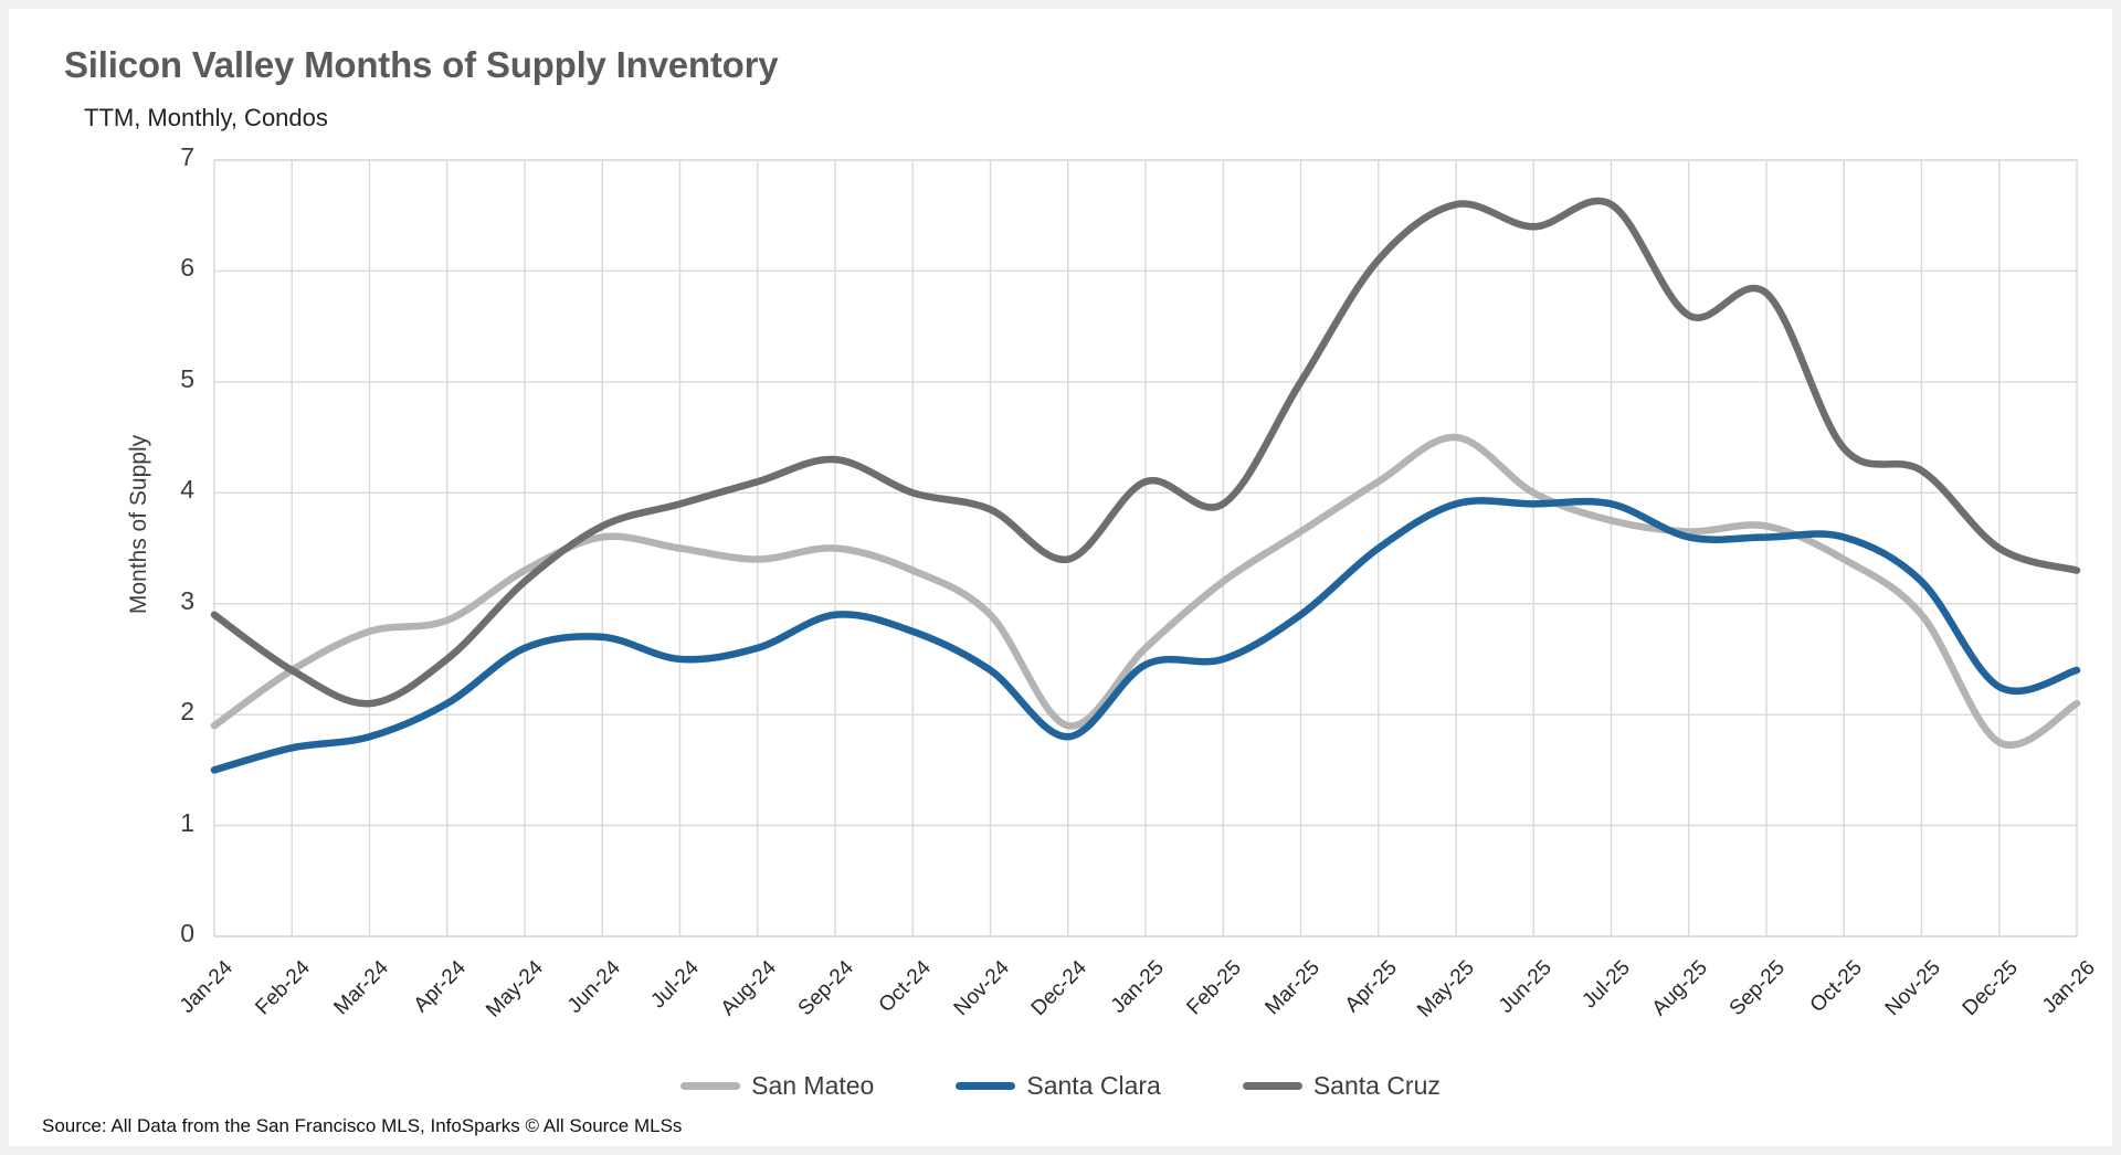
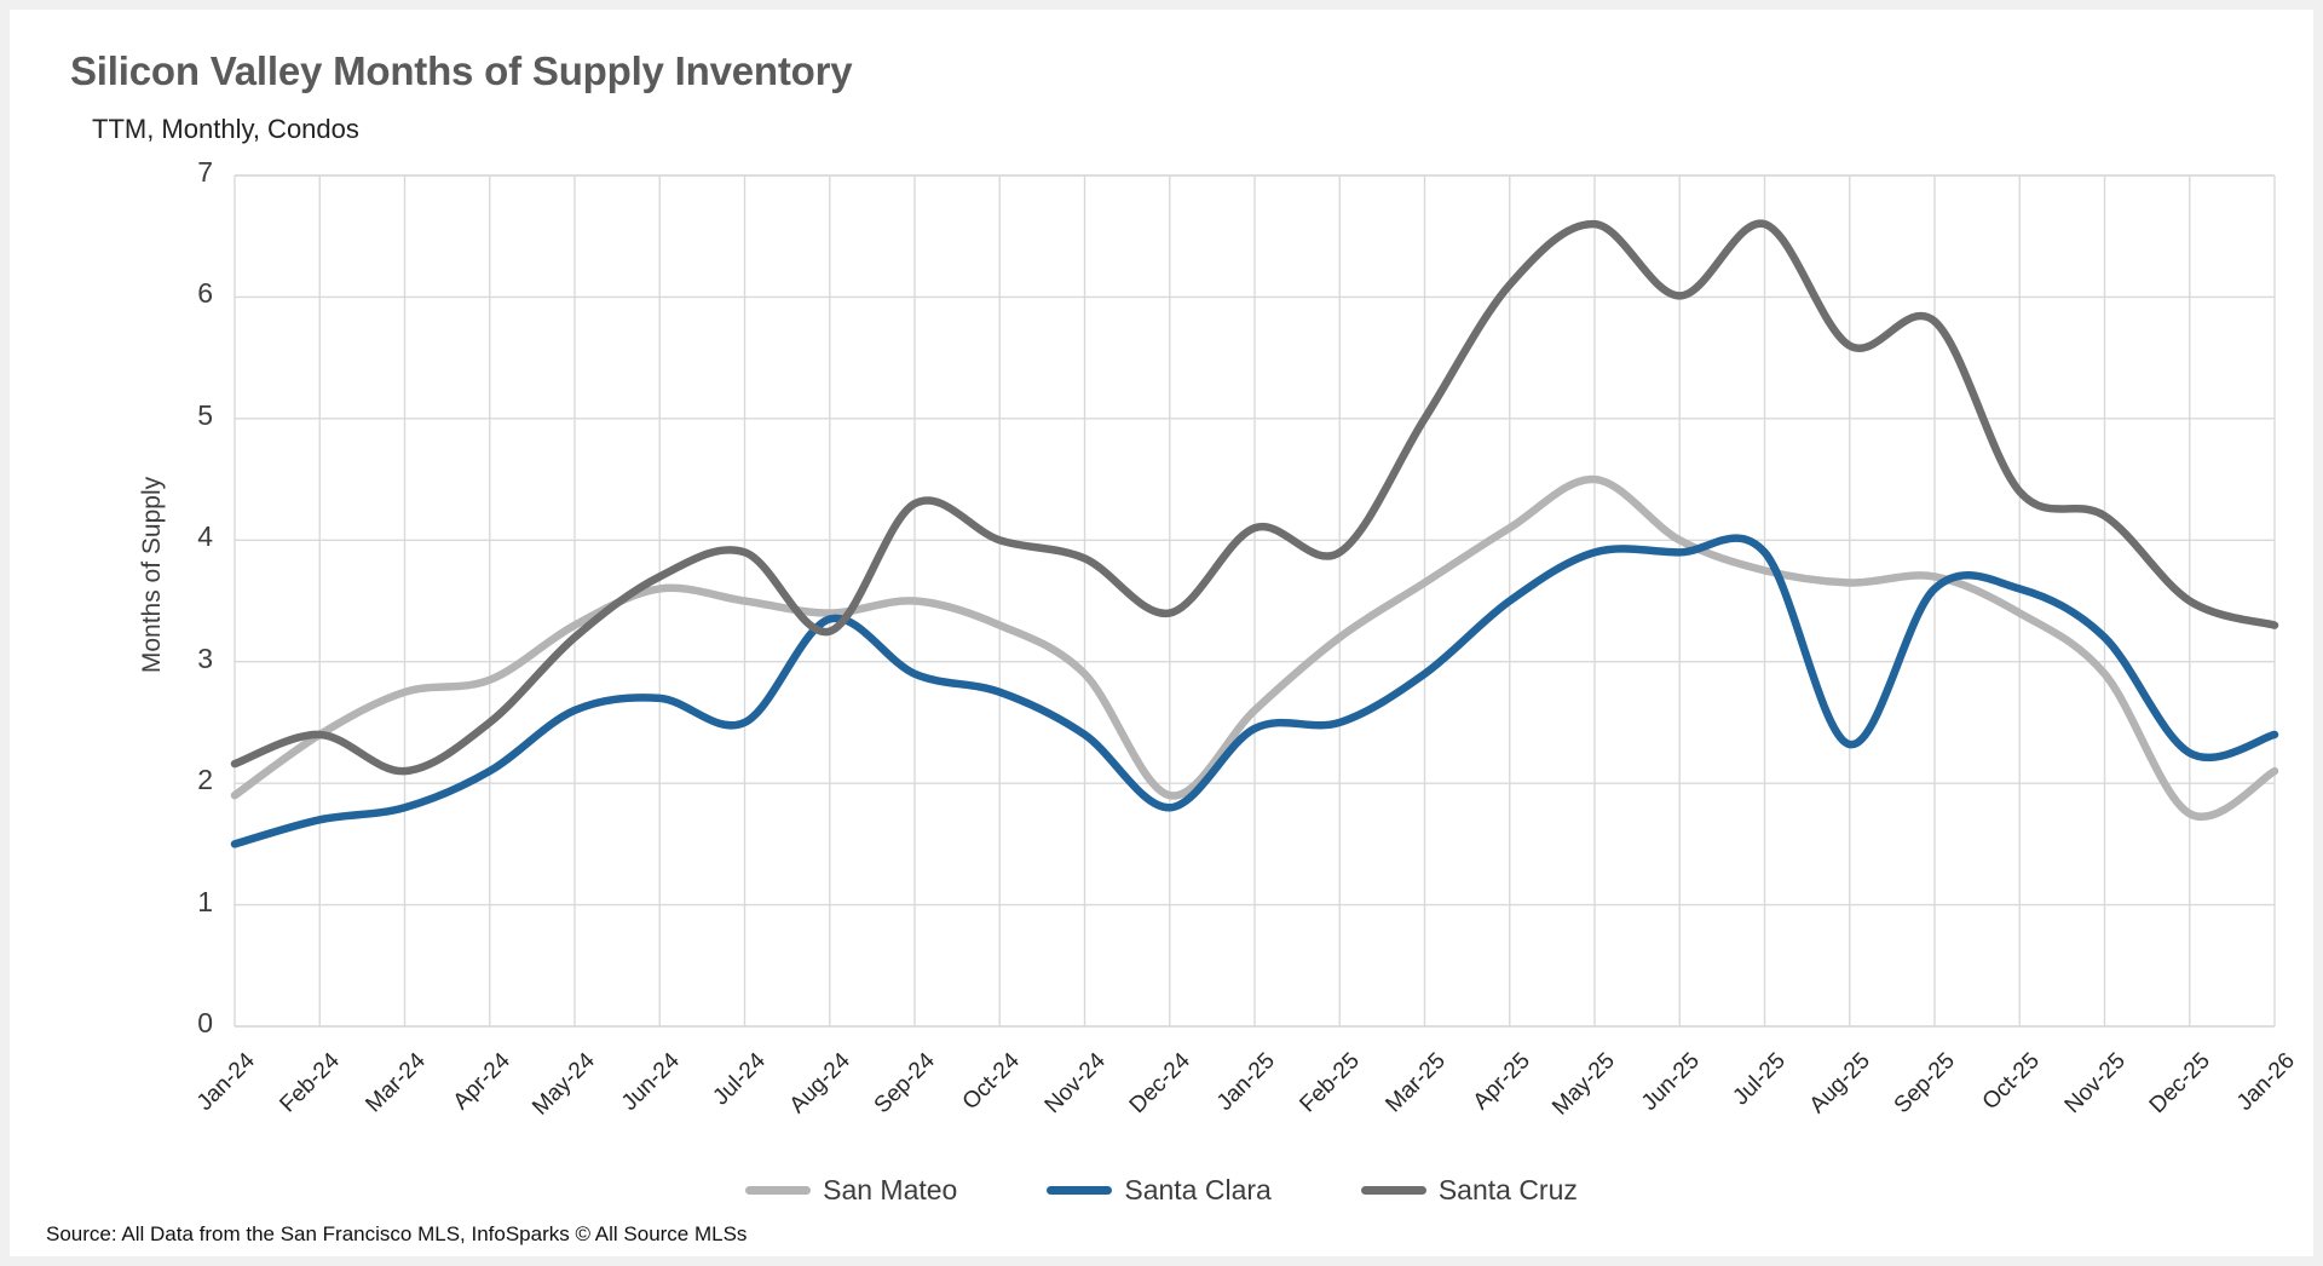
Santa Cruz/Jan-24: 2.90 -> 2.16
Santa Clara/Aug-24: 2.60 -> 3.35
Santa Cruz/Aug-24: 4.10 -> 3.25
Santa Cruz/Jun-25: 6.40 -> 6.01
Santa Clara/Aug-25: 3.60 -> 2.32
